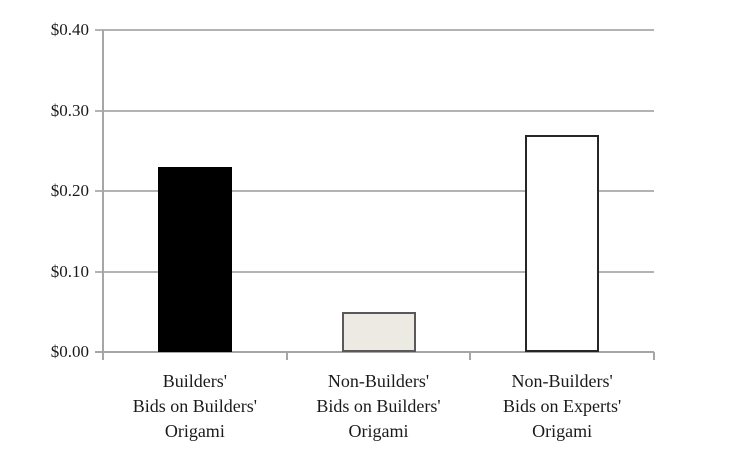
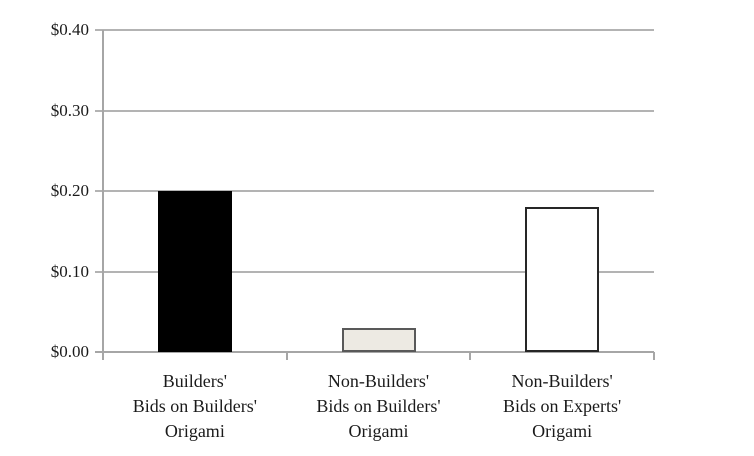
Builders' Bids on Builders' Origami: $0.23 -> $0.20
Non-Builders' Bids on Builders' Origami: $0.05 -> $0.03
Non-Builders' Bids on Experts' Origami: $0.27 -> $0.18
